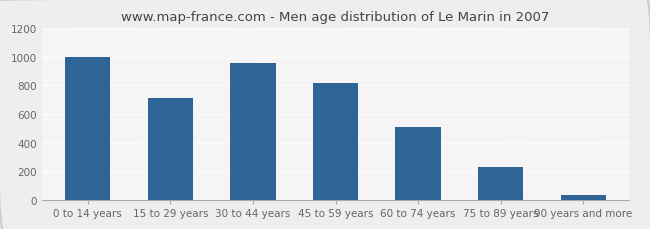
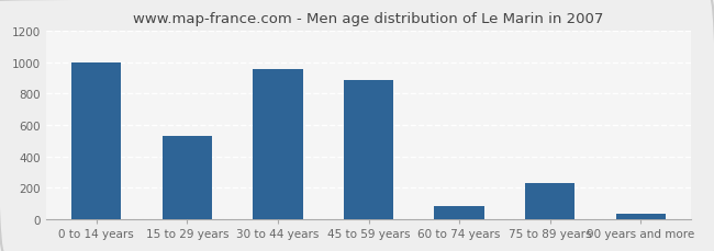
15 to 29 years: 710 -> 530
45 to 59 years: 820 -> 890
60 to 74 years: 510 -> 80
